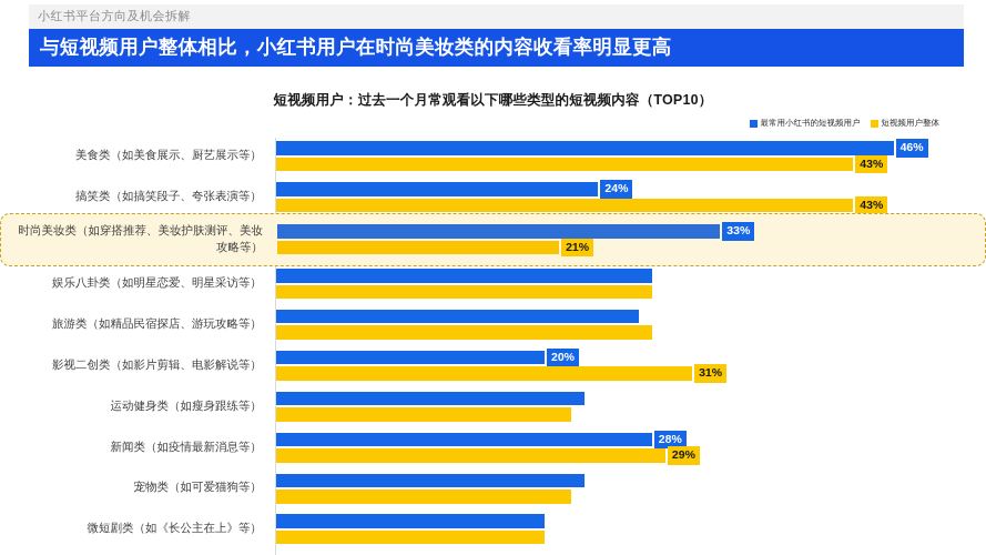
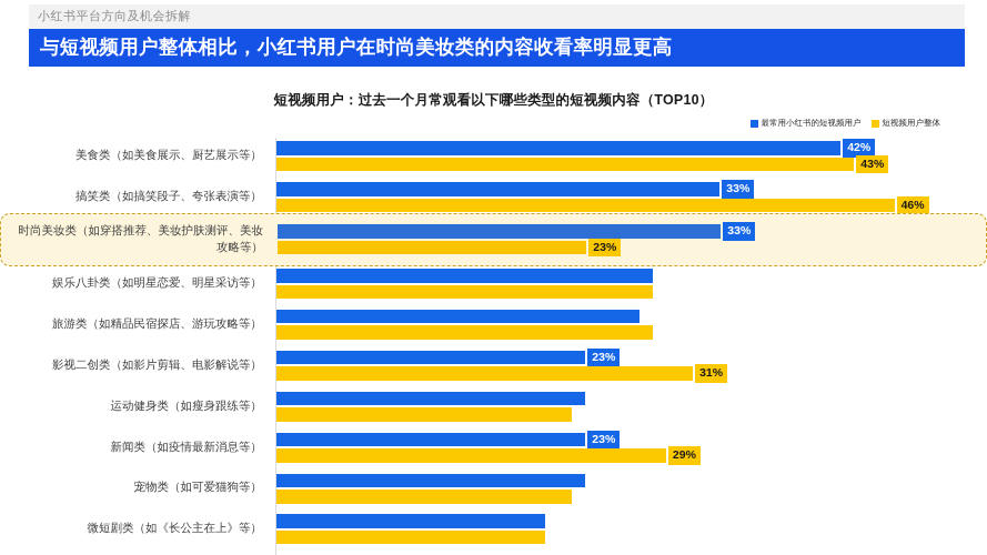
最常用小红书的短视频用户/美食类（如美食展示、厨艺展示等）: 46% -> 42%
最常用小红书的短视频用户/搞笑类（如搞笑段子、夸张表演等）: 24% -> 33%
短视频用户整体/搞笑类（如搞笑段子、夸张表演等）: 43% -> 46%
短视频用户整体/时尚美妆类（如穿搭推荐、美妆护肤测评、美妆攻略等）: 21% -> 23%
最常用小红书的短视频用户/影视二创类（如影片剪辑、电影解说等）: 20% -> 23%
最常用小红书的短视频用户/新闻类（如疫情最新消息等）: 28% -> 23%
